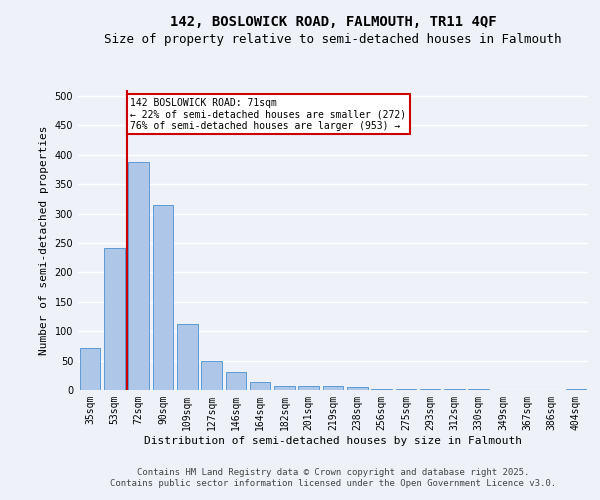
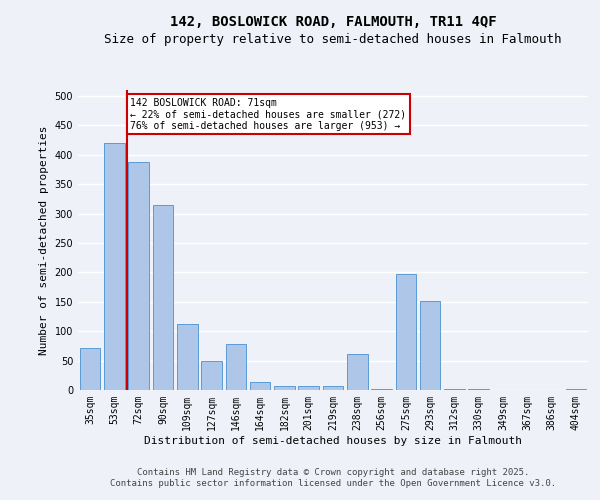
53sqm: 242 -> 420
146sqm: 30 -> 78
238sqm: 5 -> 62
275sqm: 1 -> 198
293sqm: 1 -> 152
